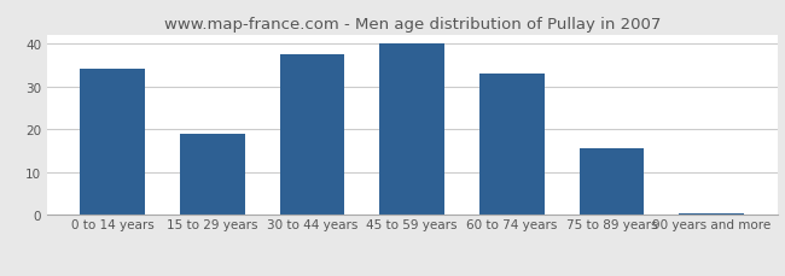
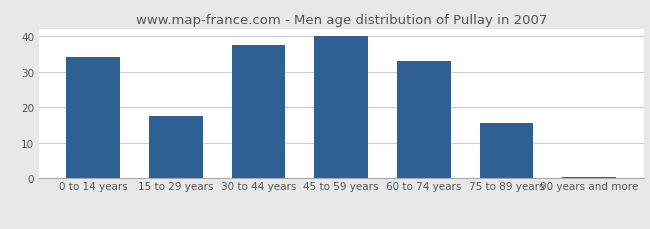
15 to 29 years: 19.0 -> 17.5
